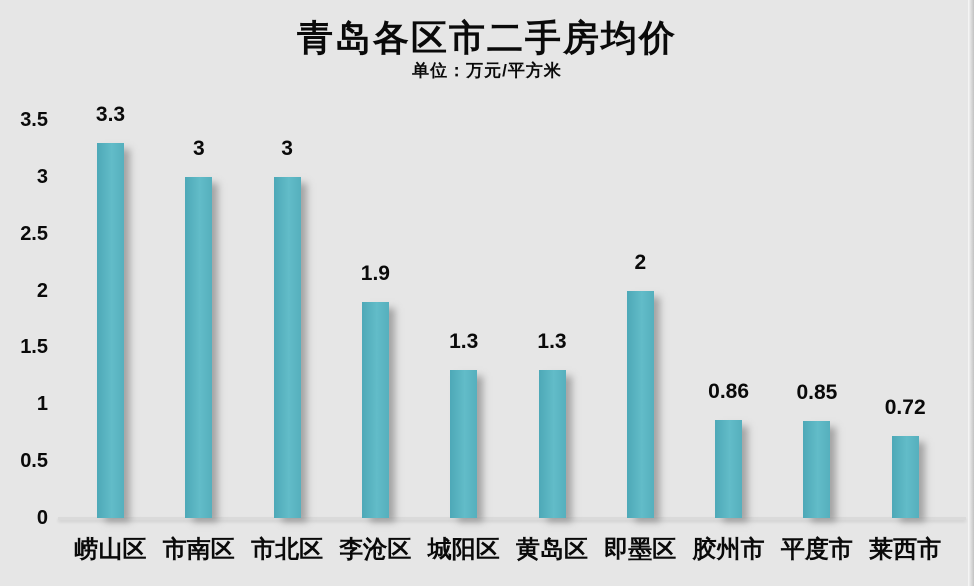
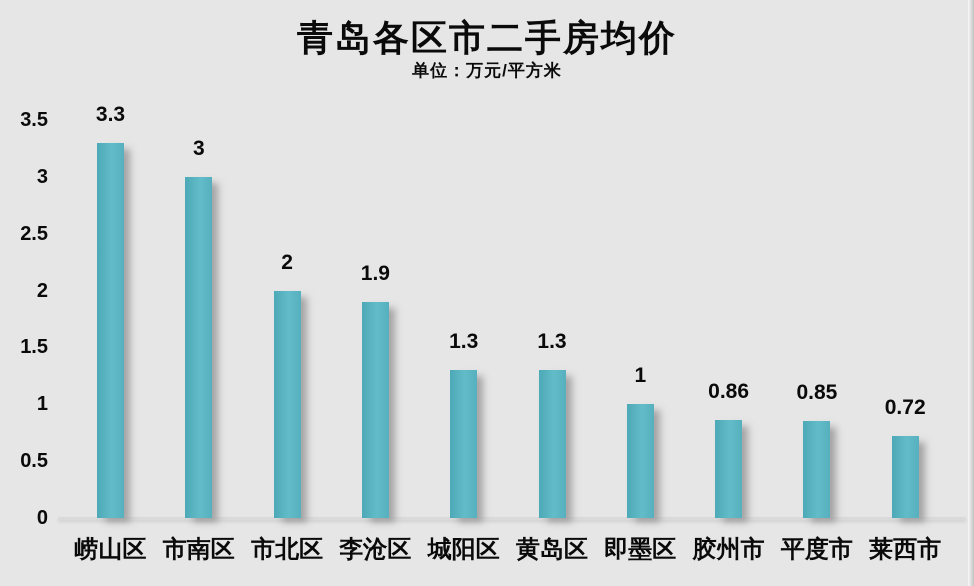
市北区: 3 -> 2
即墨区: 2 -> 1
